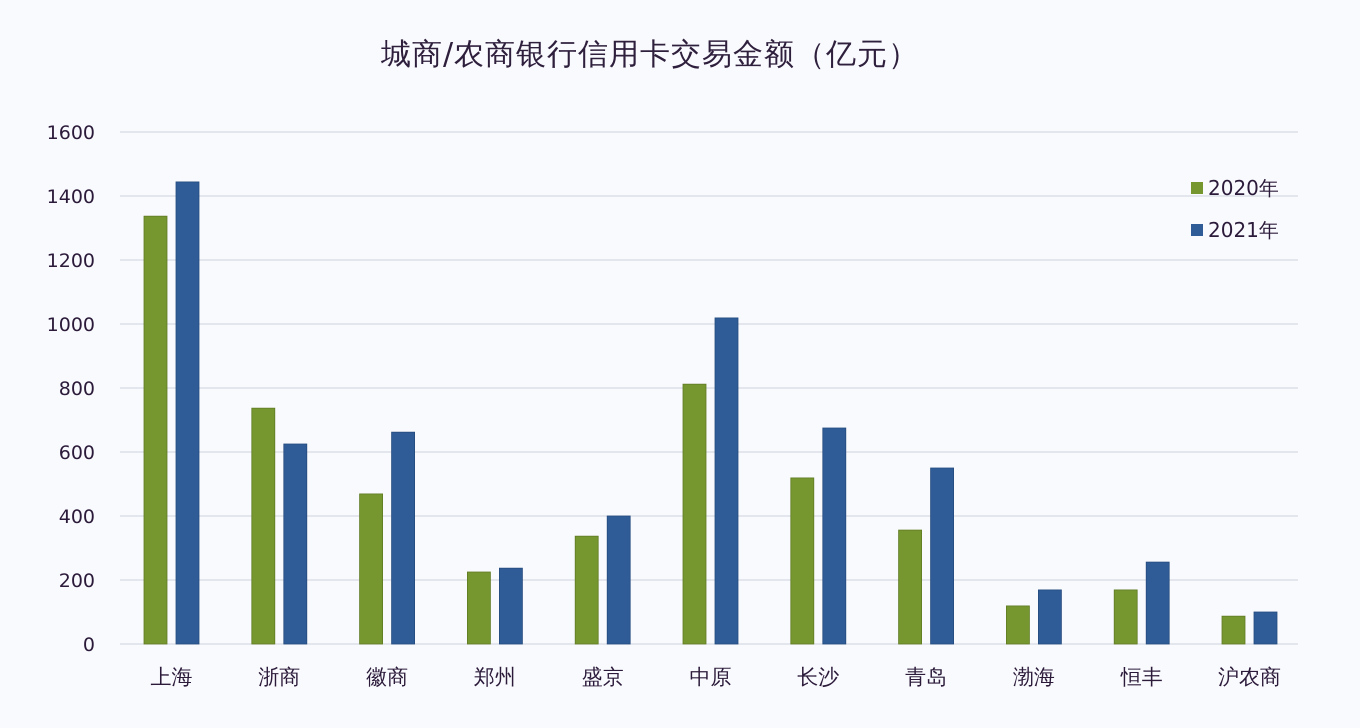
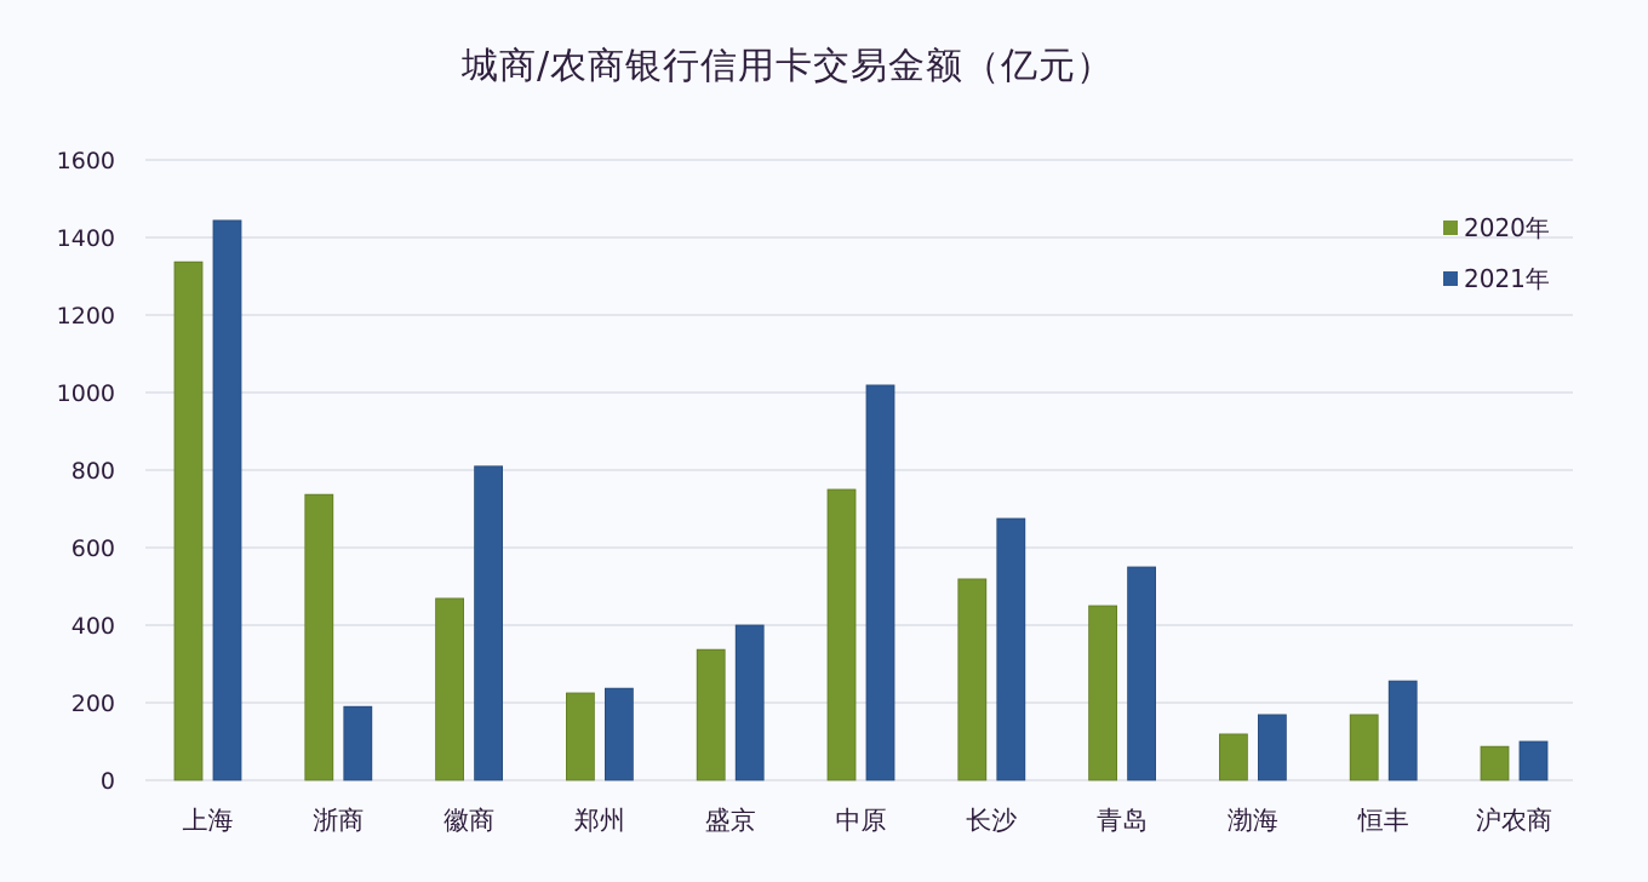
2021年/浙商: 620 -> 190
2021年/徽商: 660 -> 810
2020年/中原: 810 -> 750
2020年/青岛: 360 -> 450
